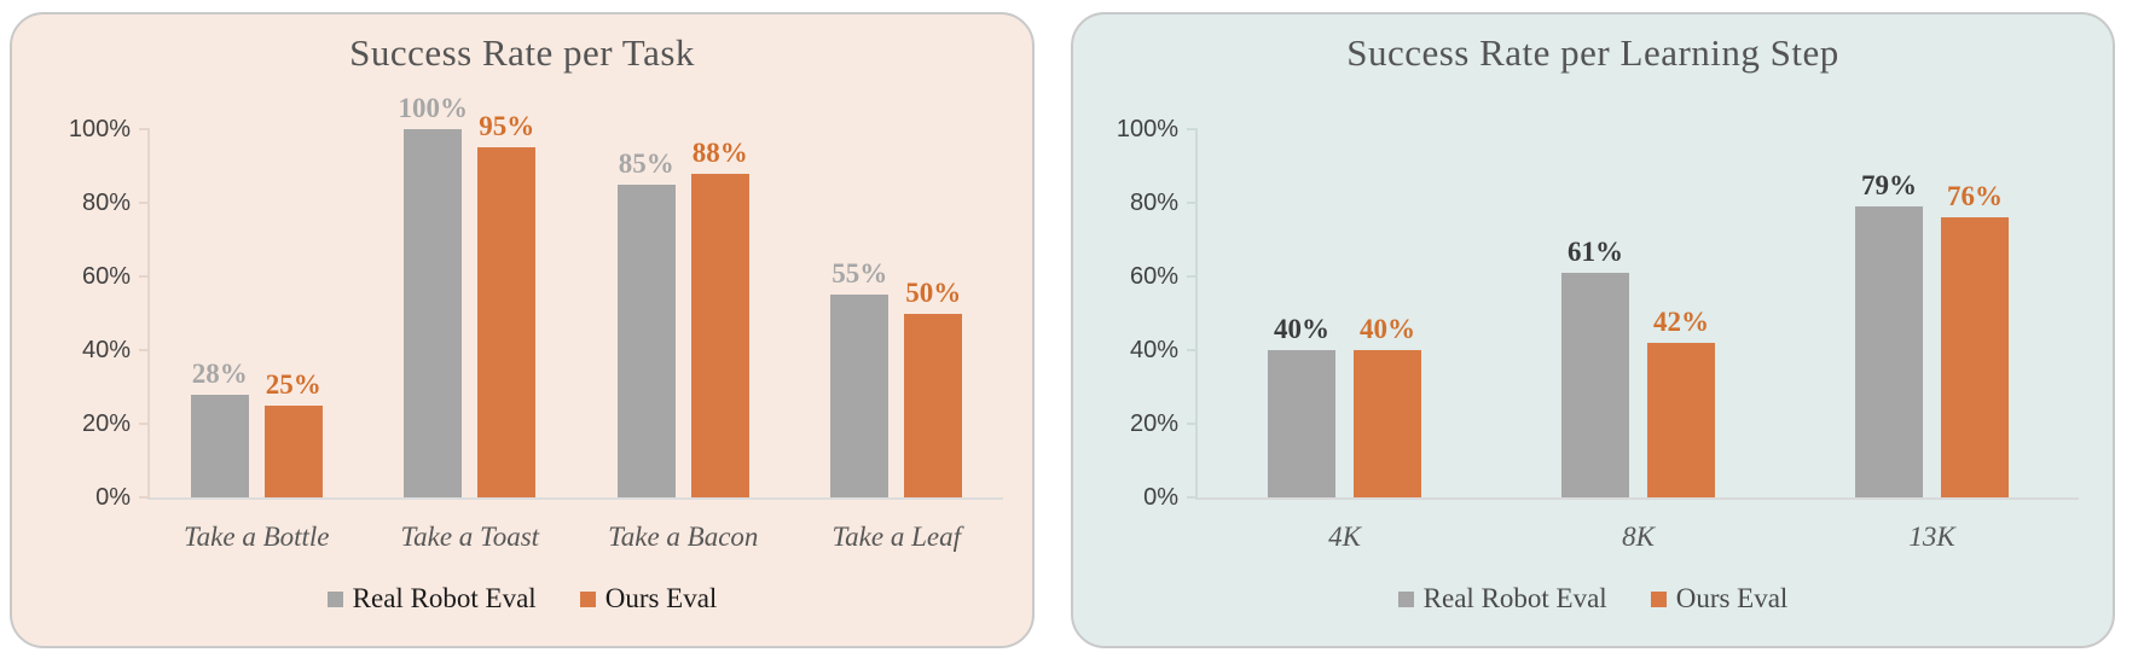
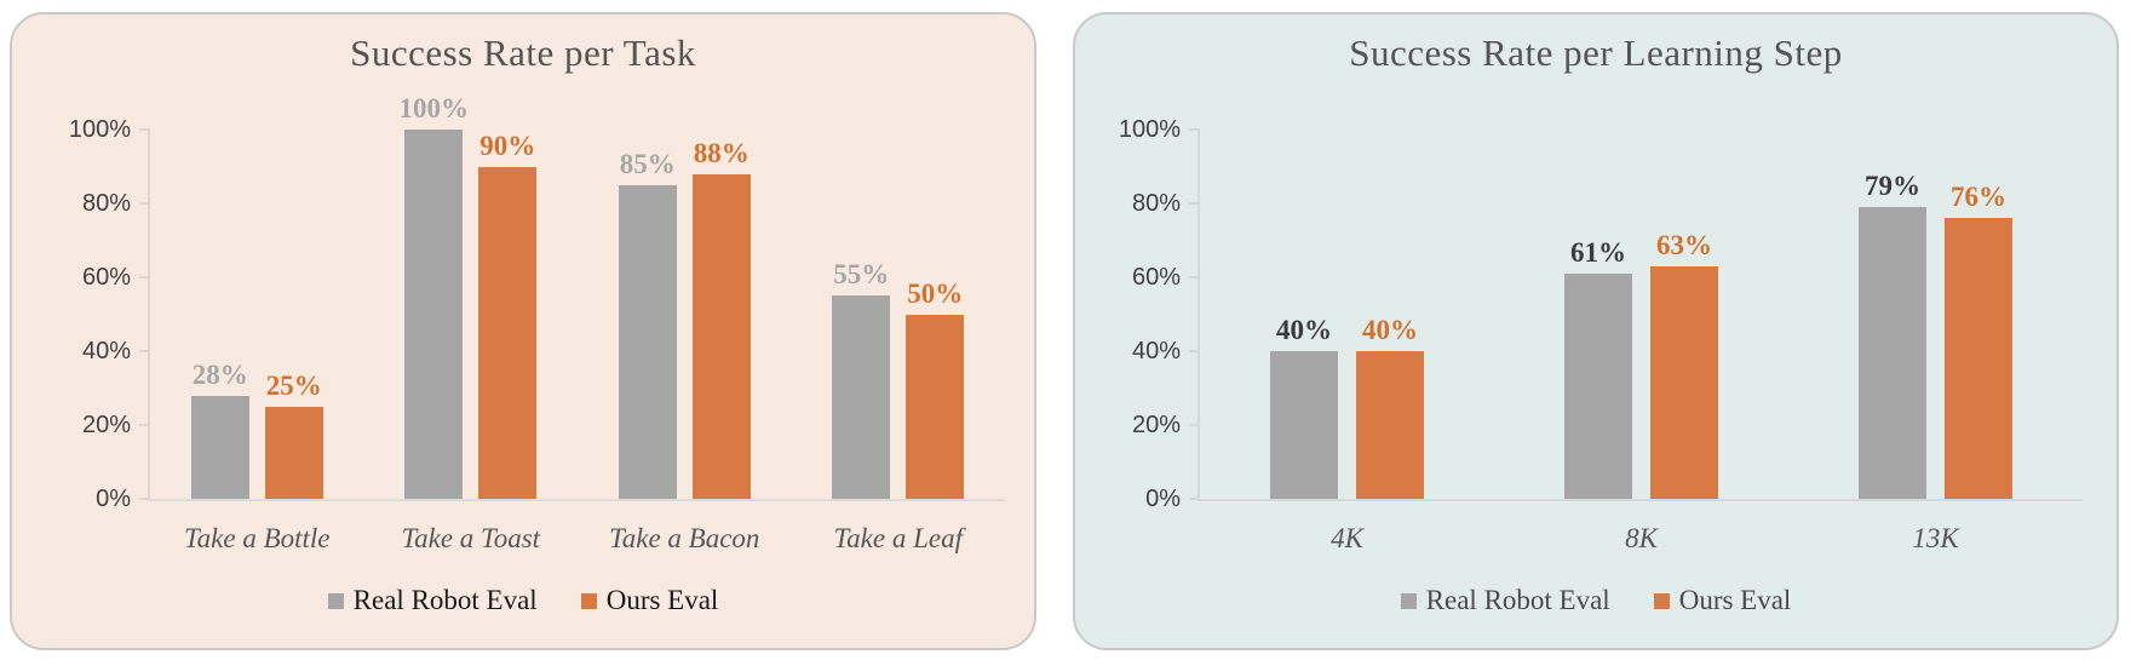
Success Rate per Task/Ours Eval/Take a Toast: 95% -> 90%
Success Rate per Learning Step/Ours Eval/8K: 42% -> 63%
